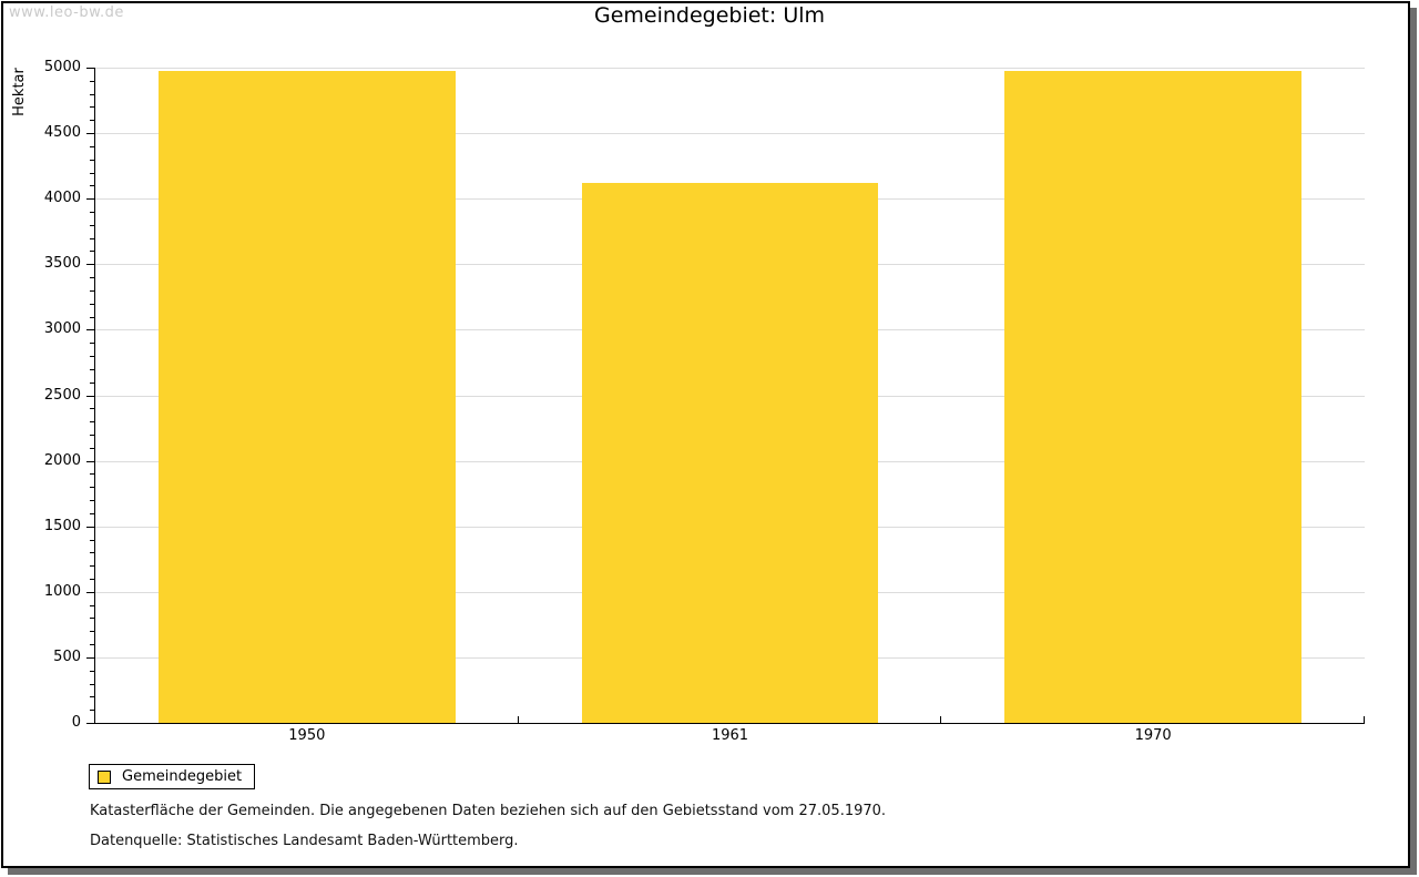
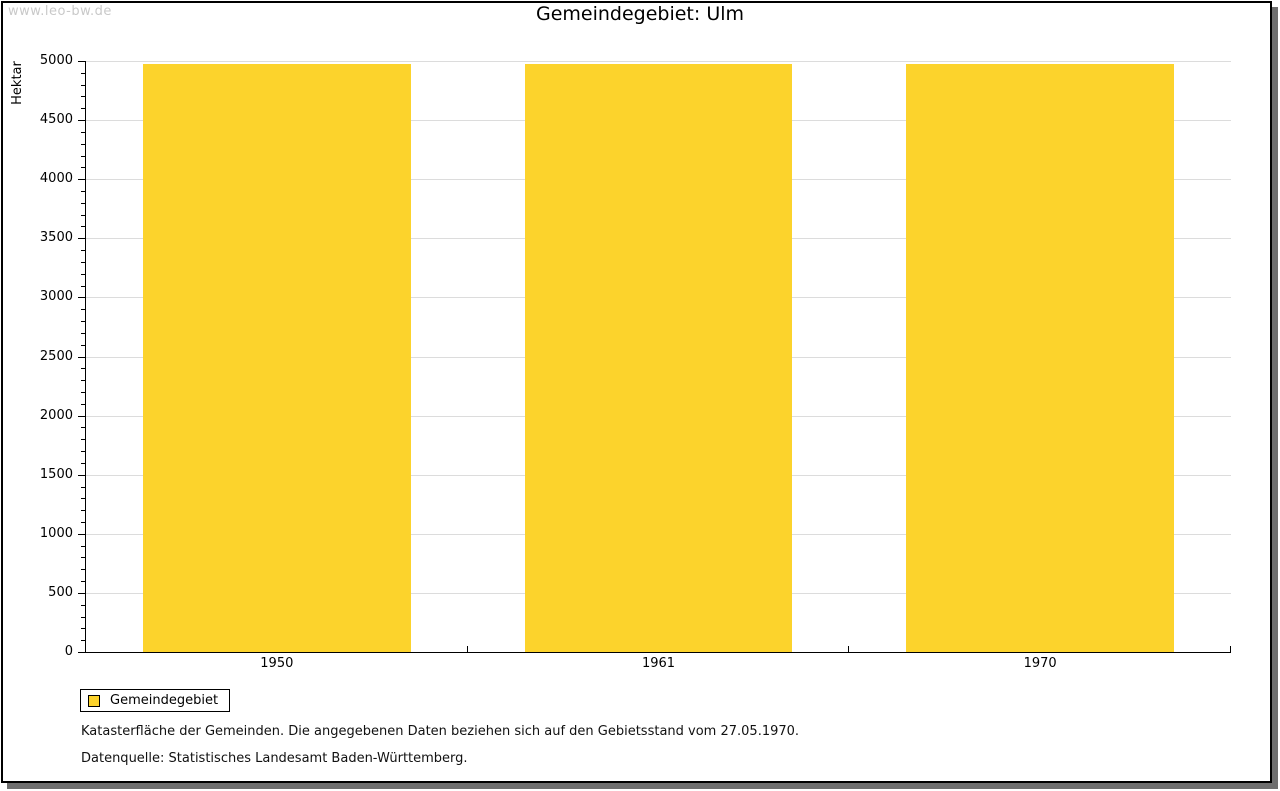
1961: 4120 -> 4980
